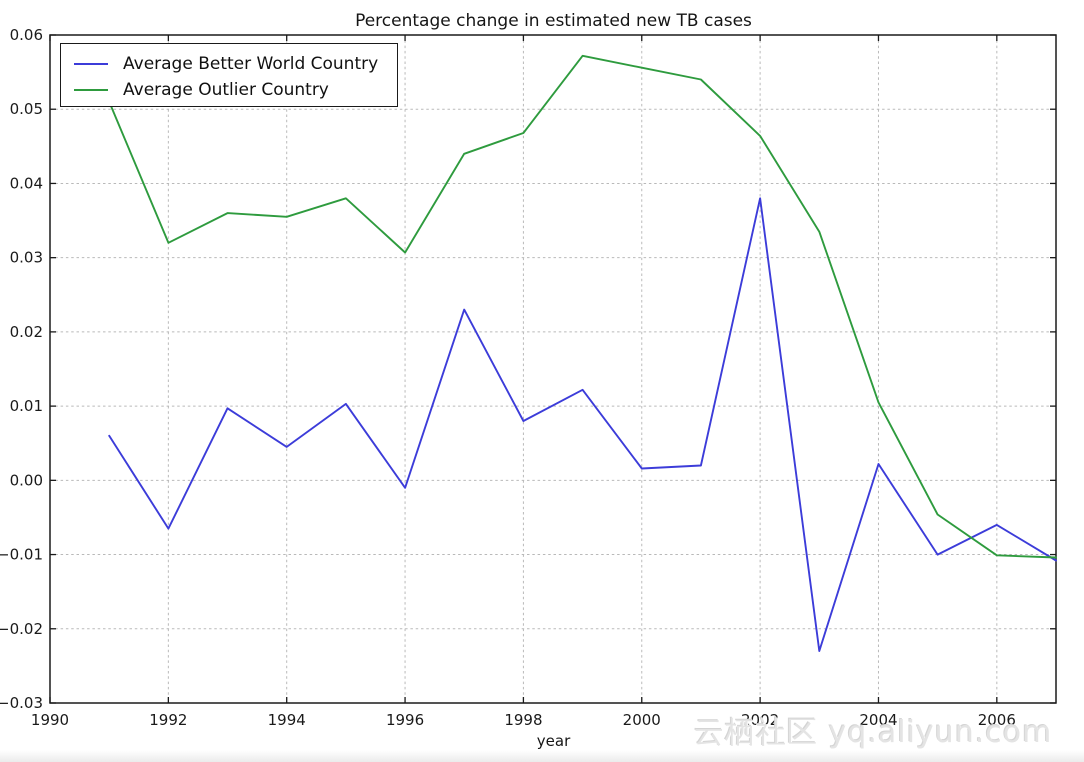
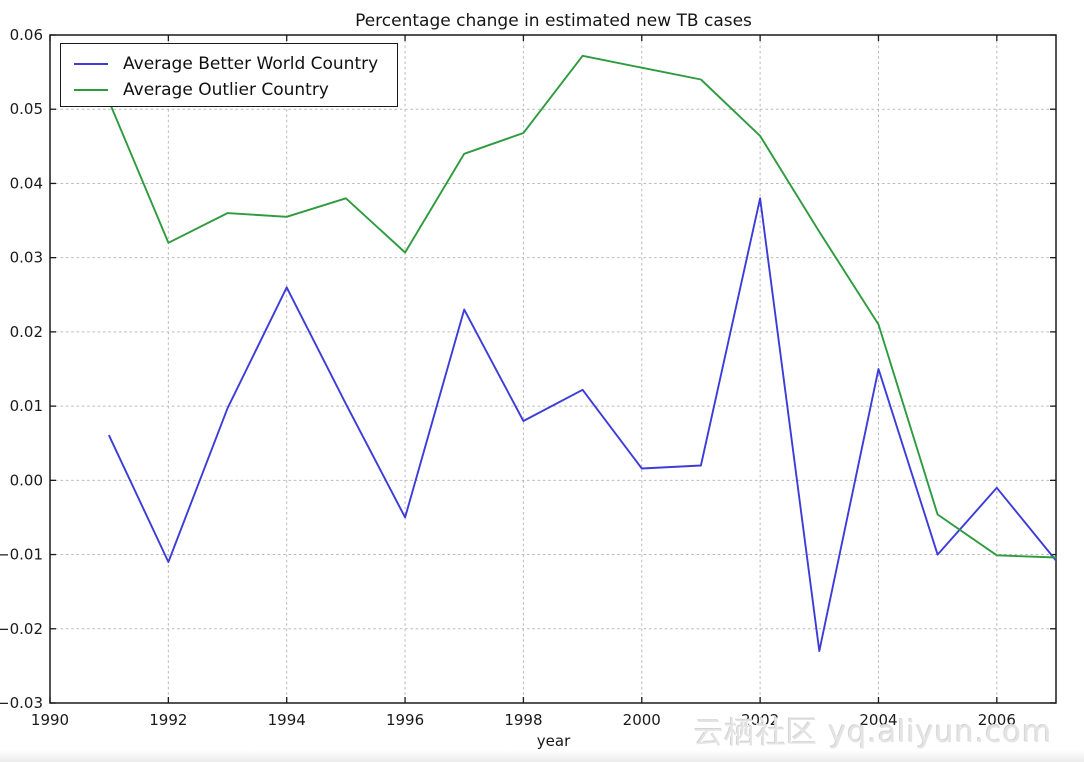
Average Better World Country/1992: -0.006 -> -0.011
Average Better World Country/1994: 0.004 -> 0.026
Average Better World Country/1996: -0.001 -> -0.005
Average Better World Country/2004: 0.002 -> 0.015
Average Outlier Country/2004: 0.011 -> 0.021
Average Better World Country/2006: -0.006 -> -0.001
